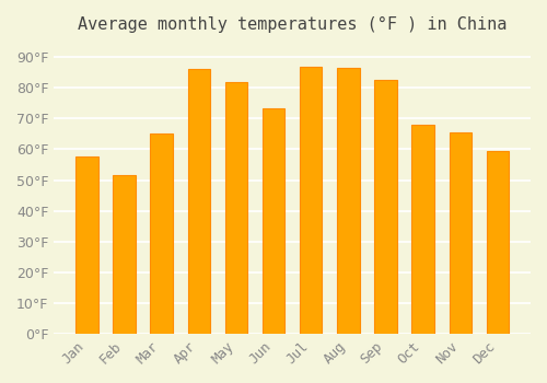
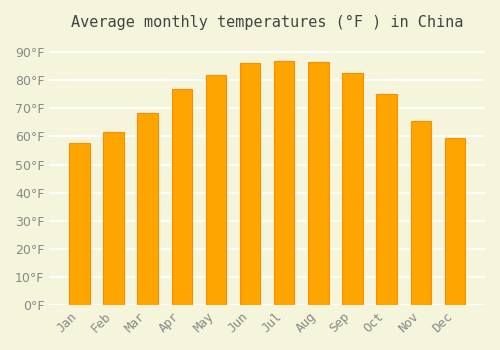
Feb: 51.5°F -> 61.5°F
Mar: 65.0°F -> 68.5°F
Apr: 86.0°F -> 77.0°F
Jun: 73.5°F -> 86.0°F
Oct: 68.0°F -> 75.0°F
